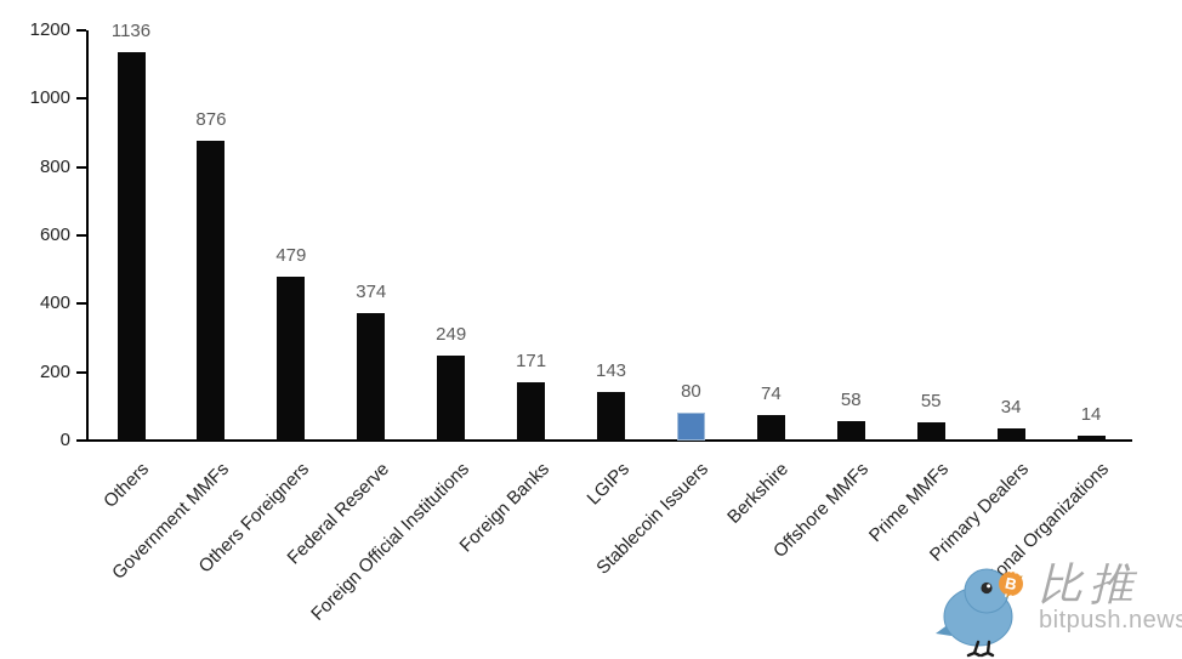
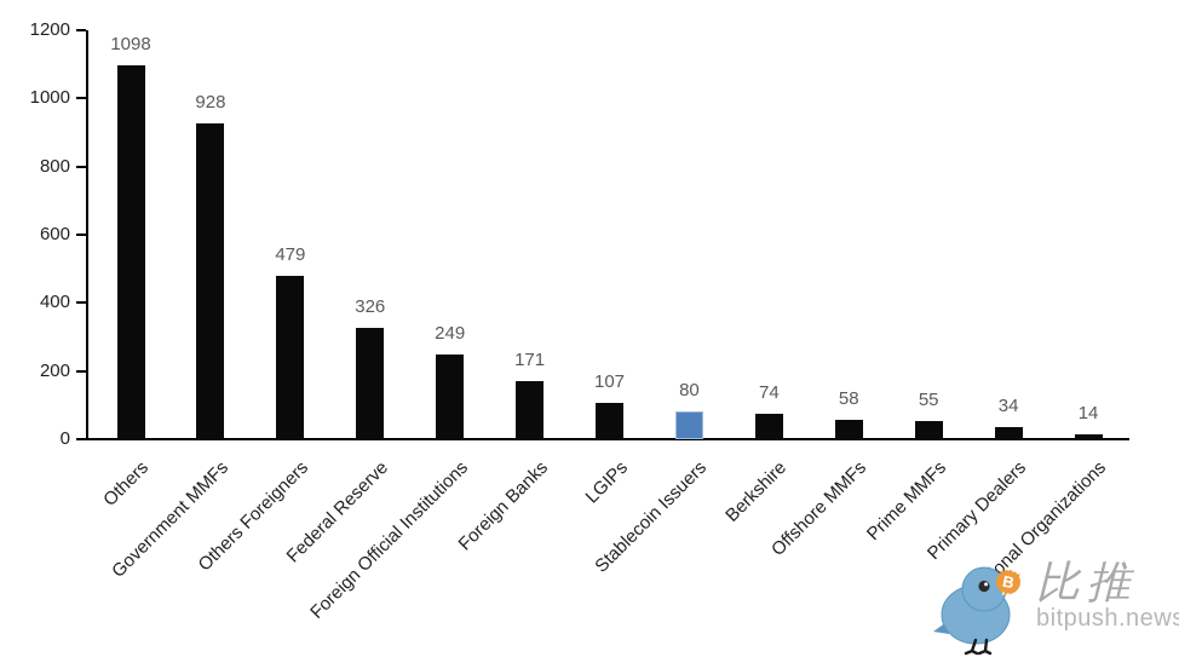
Others: 1136 -> 1098
Government MMFs: 876 -> 928
Federal Reserve: 374 -> 326
LGIPs: 143 -> 107
